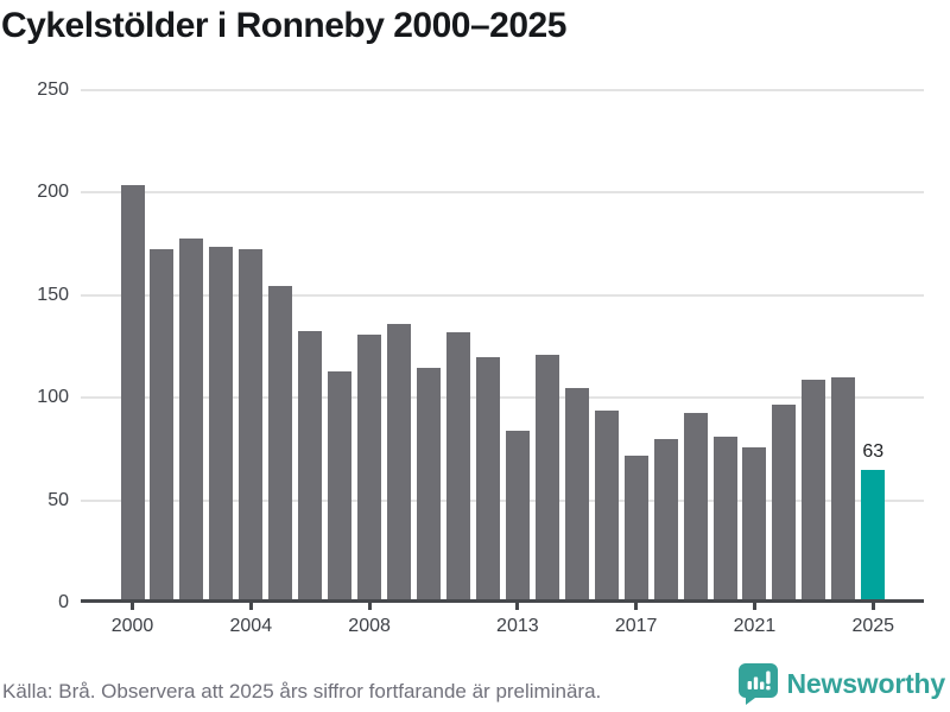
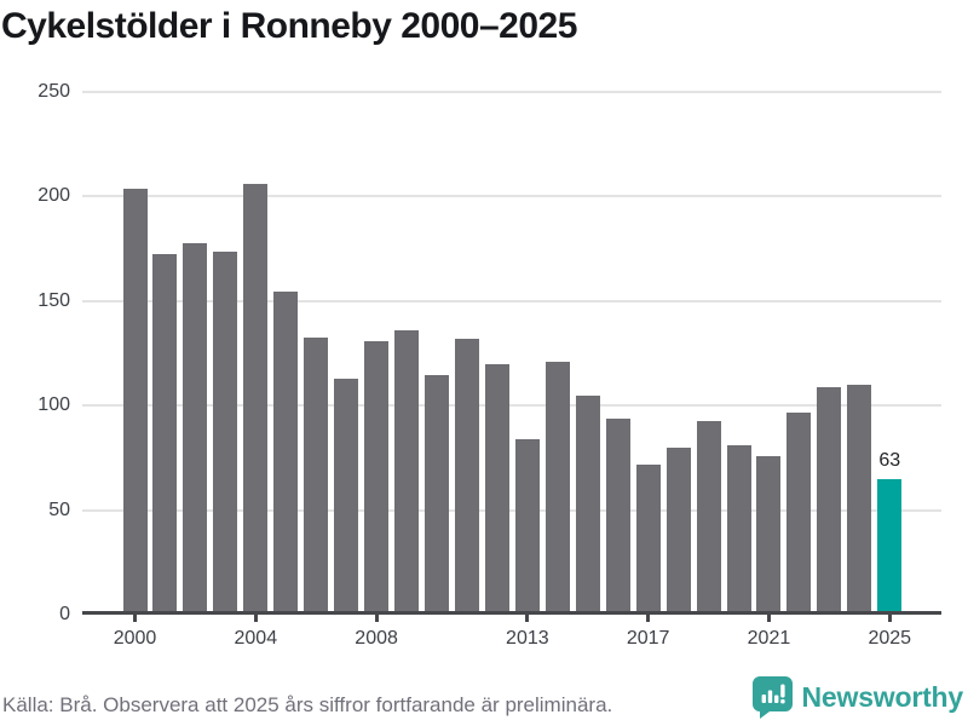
2004: 171 -> 204
